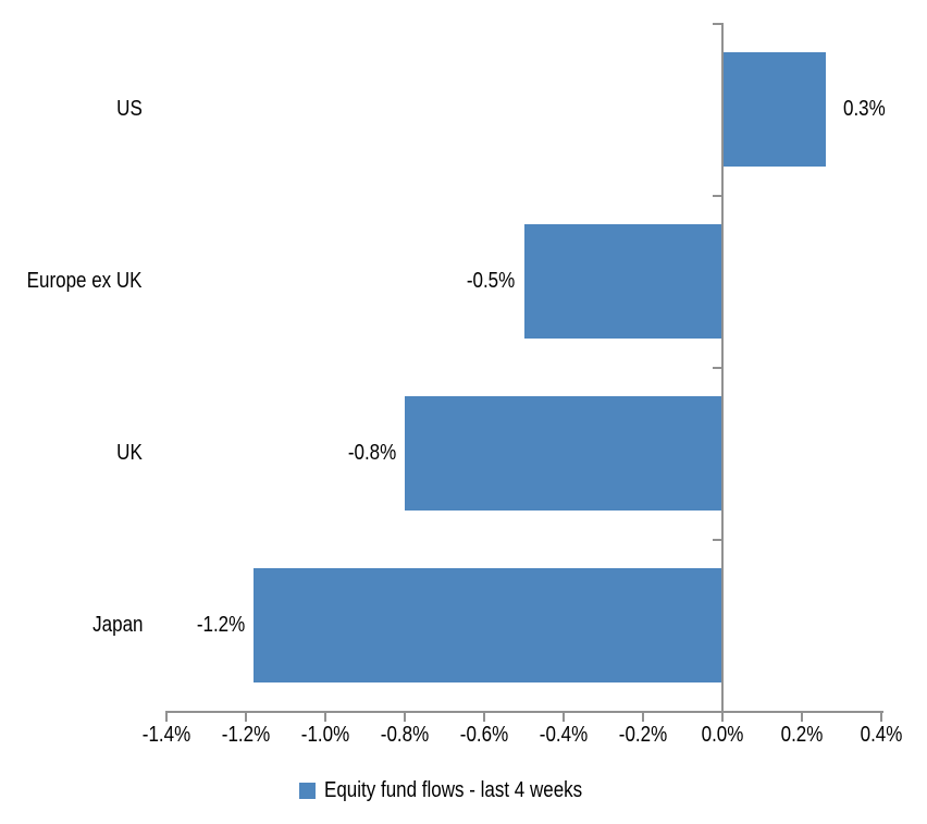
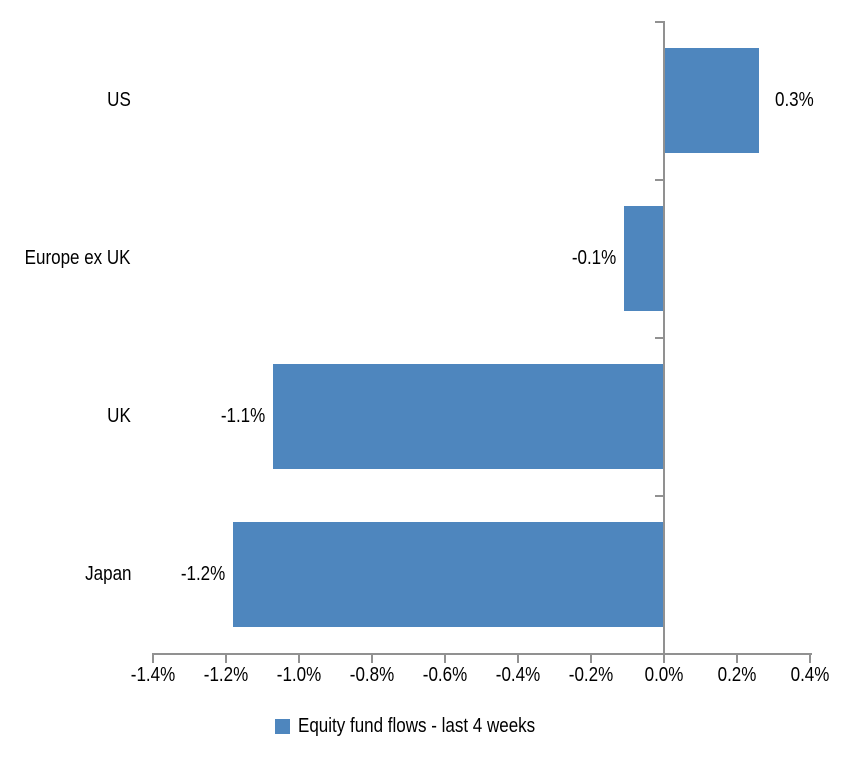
Europe ex UK: -0.5% -> -0.1%
UK: -0.8% -> -1.1%
